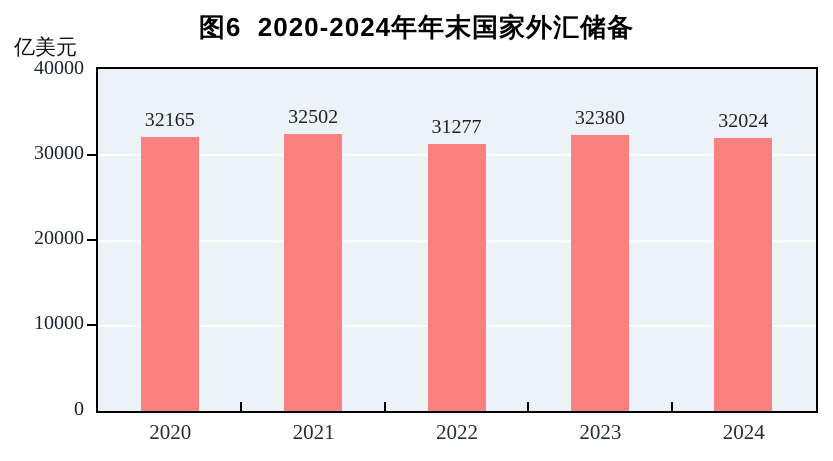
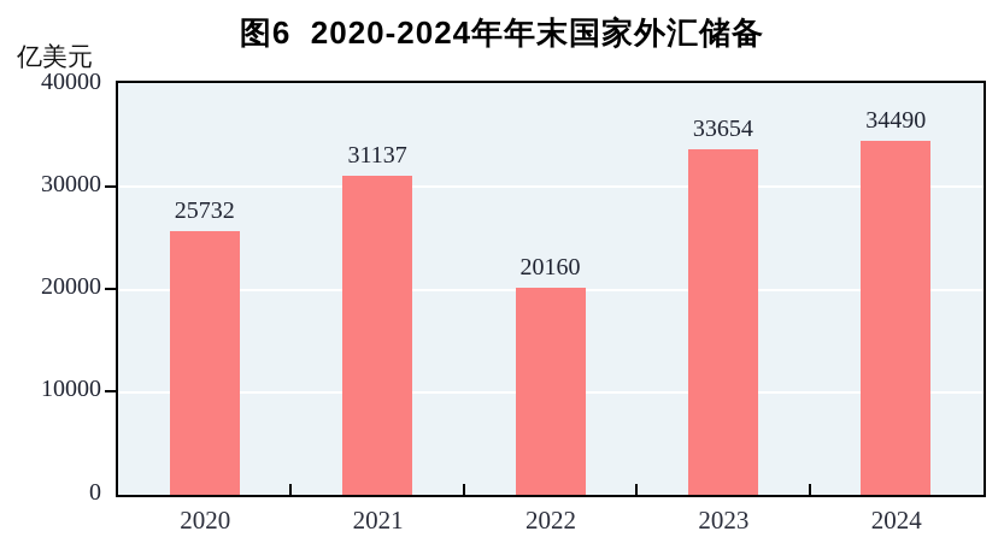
2020: 32165 -> 25732
2021: 32502 -> 31137
2022: 31277 -> 20160
2023: 32380 -> 33654
2024: 32024 -> 34490
